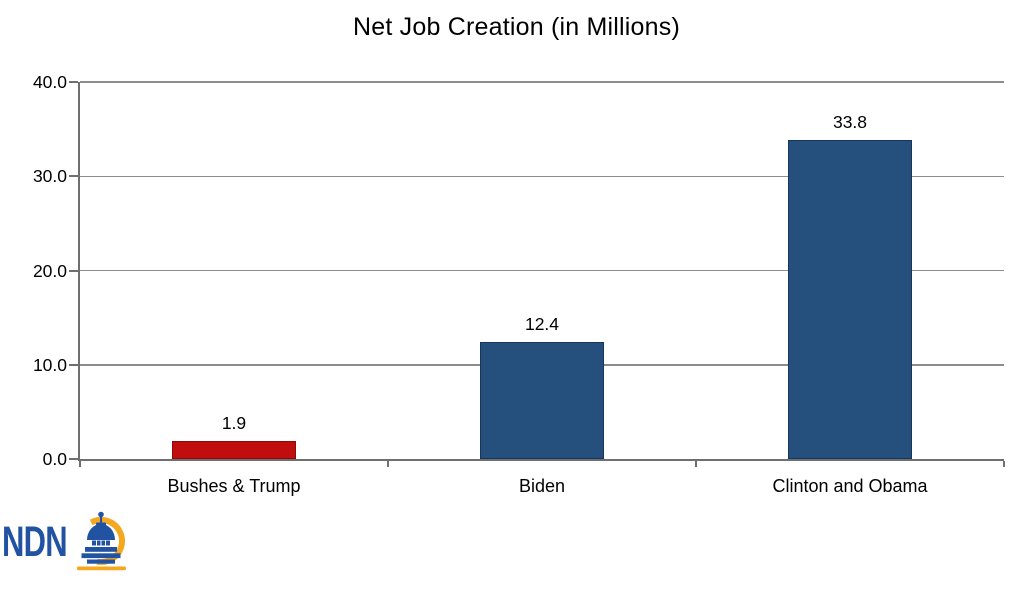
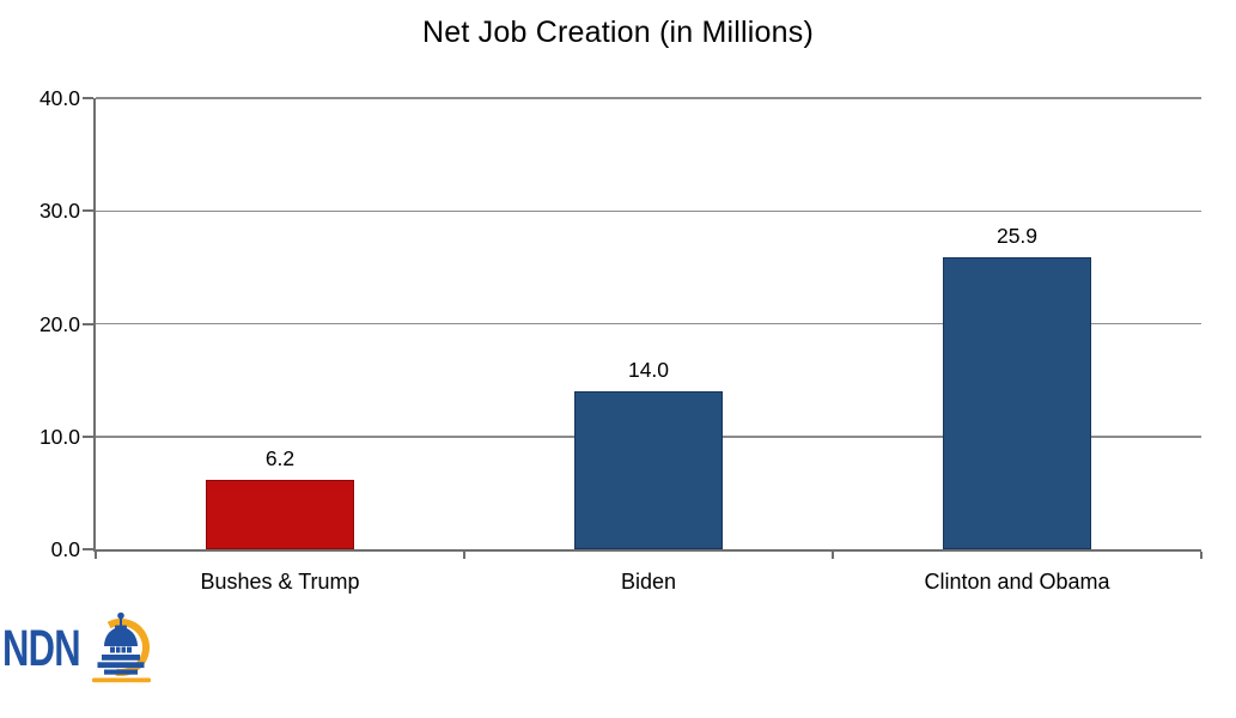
Bushes & Trump: 1.9 -> 6.2
Biden: 12.4 -> 14.0
Clinton and Obama: 33.8 -> 25.9
